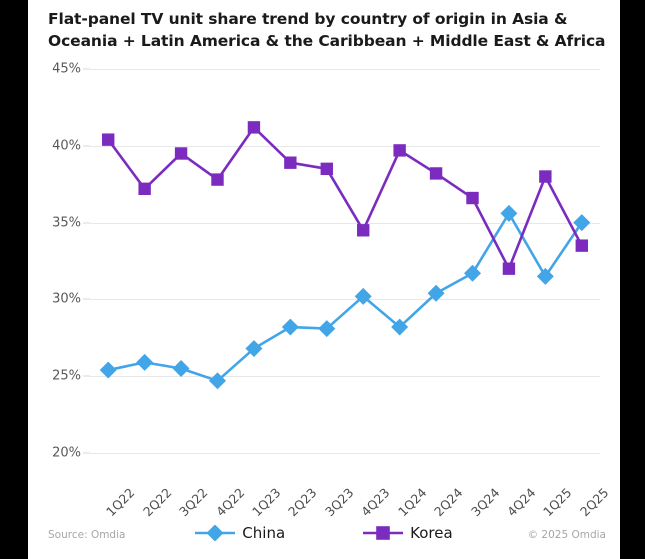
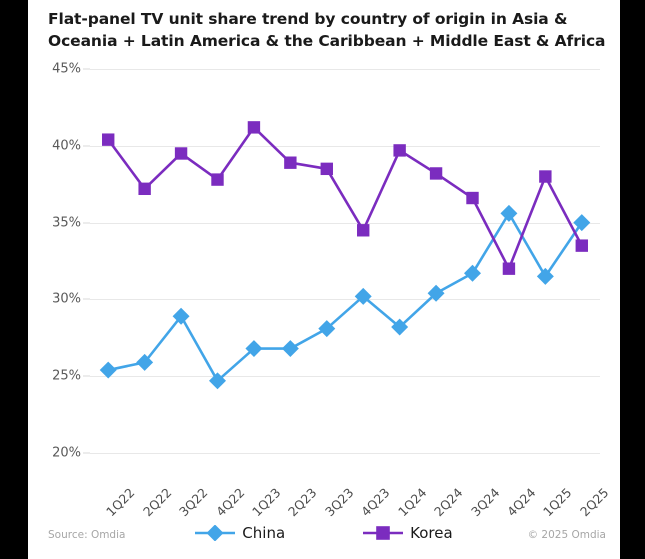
China/3Q22: 25.5% -> 28.9%
China/2Q23: 28.2% -> 26.8%
